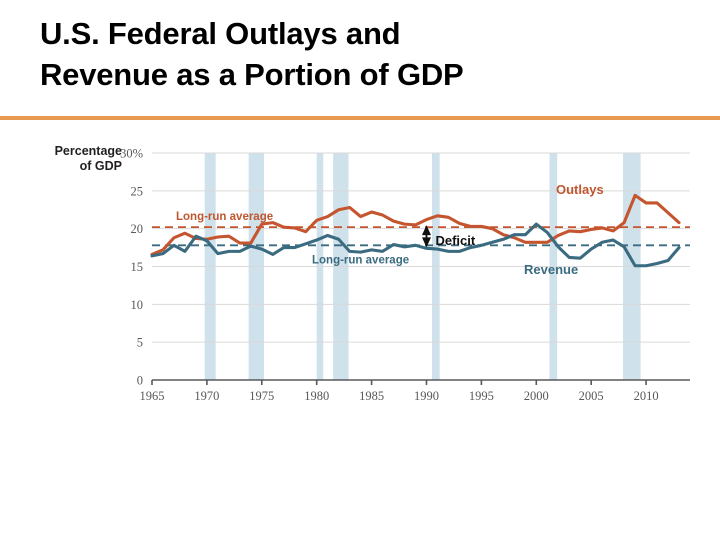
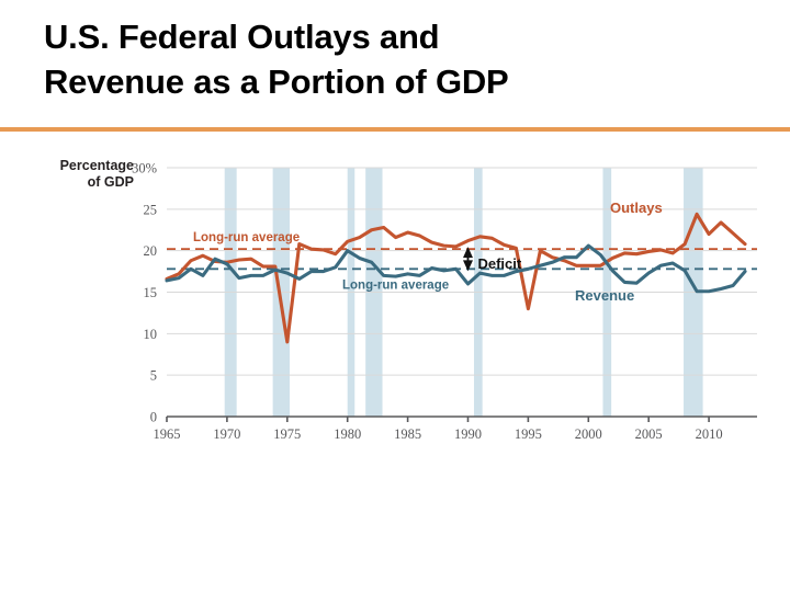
Outlays/1975: 21% -> 9%
Revenue/1980: 18% -> 20%
Revenue/1990: 17% -> 16%
Outlays/1995: 20% -> 13%
Outlays/2010: 23% -> 22%
